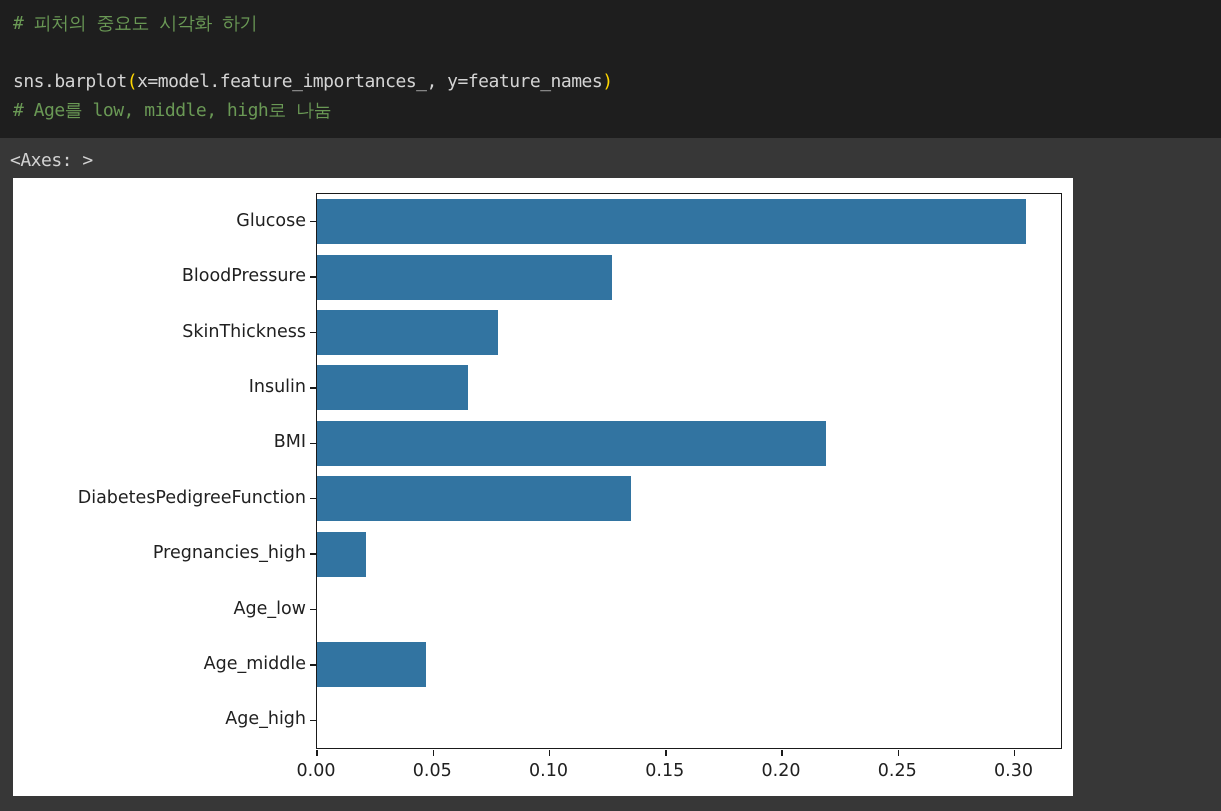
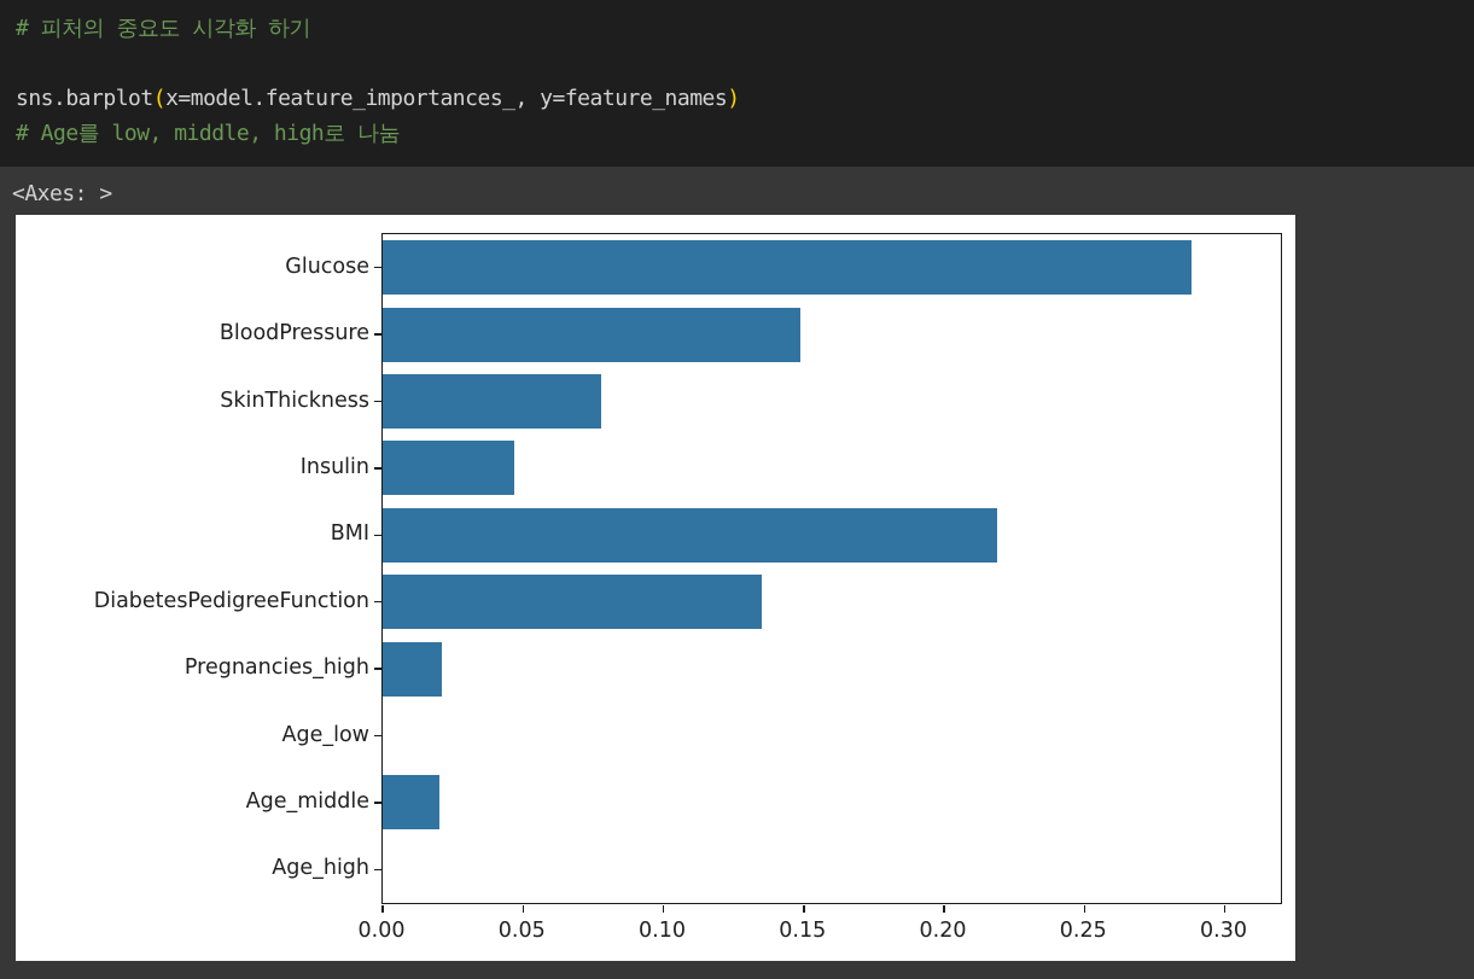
Glucose: 0.305 -> 0.288
BloodPressure: 0.127 -> 0.149
Insulin: 0.065 -> 0.047
Age_middle: 0.047 -> 0.020
